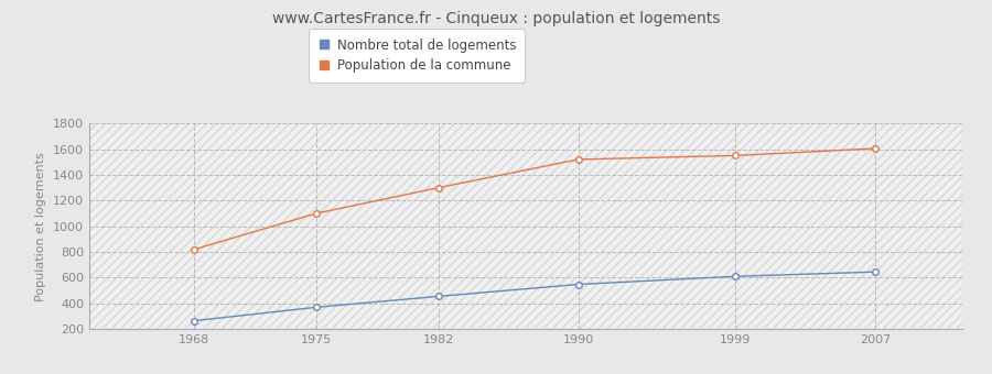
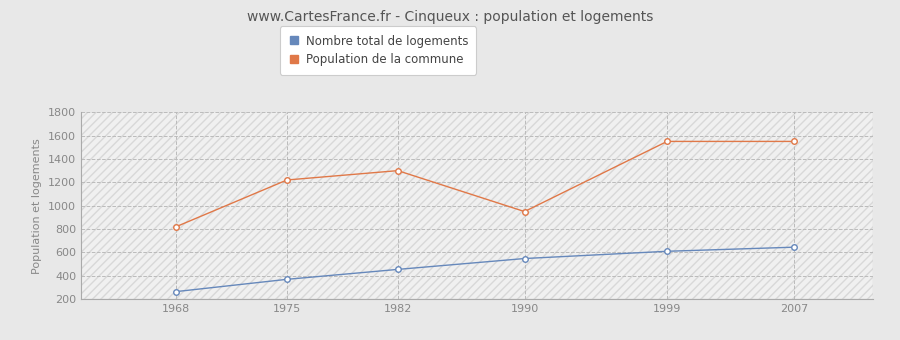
Population de la commune/1975: 1100 -> 1220
Population de la commune/1990: 1520 -> 950
Population de la commune/2007: 1600 -> 1550
